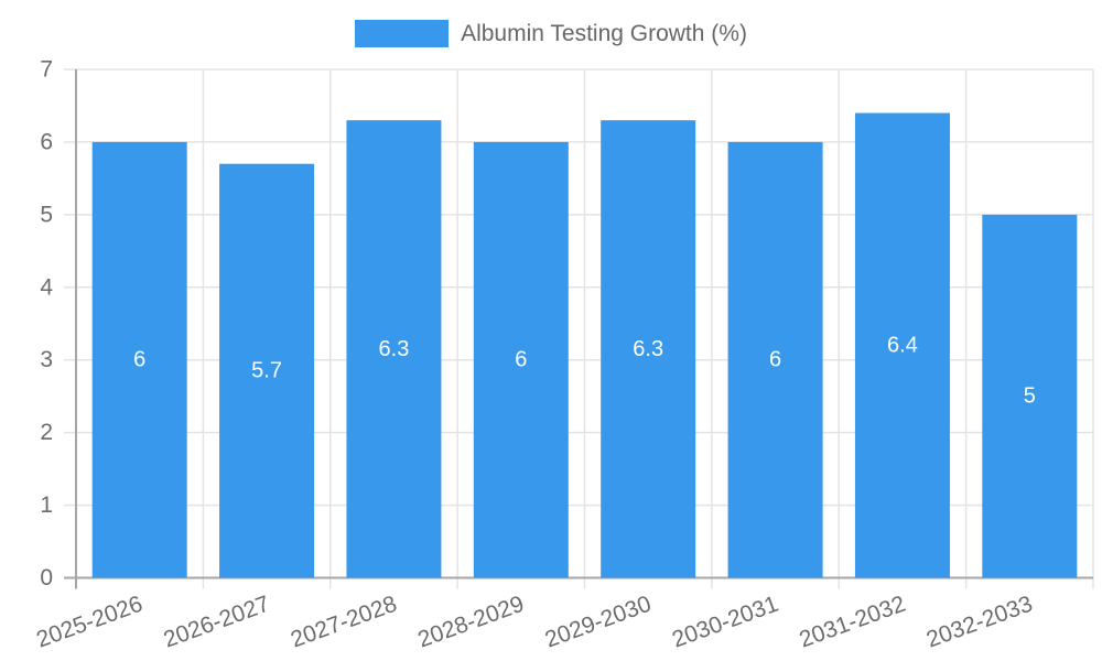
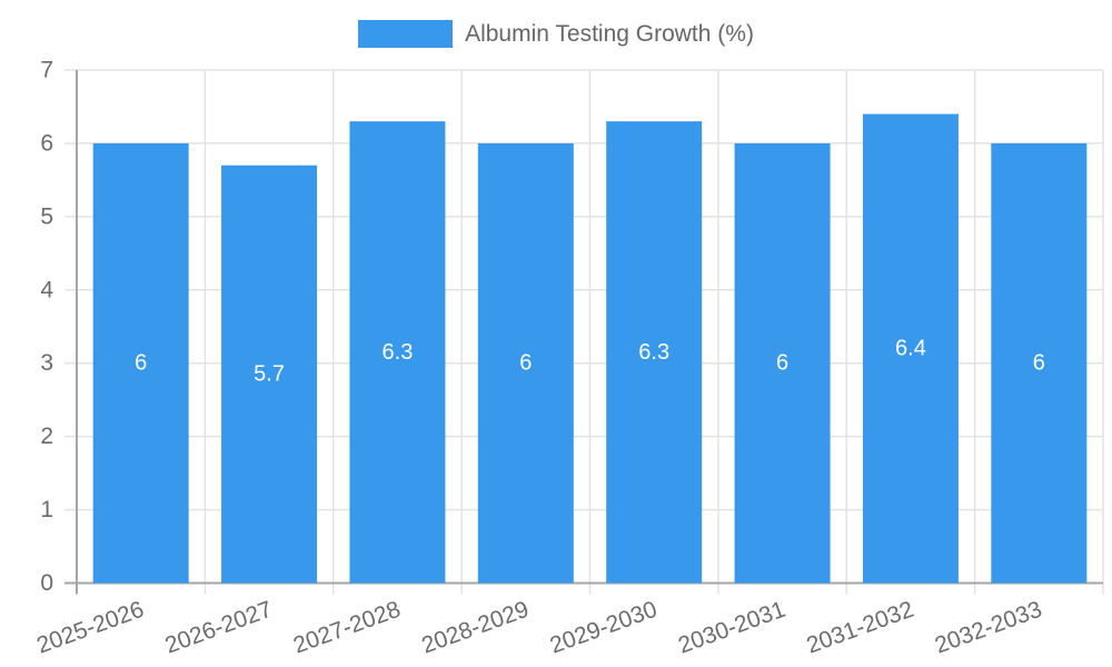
2032-2033: 5 -> 6
